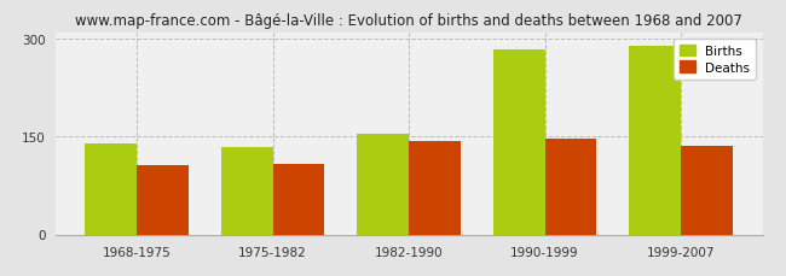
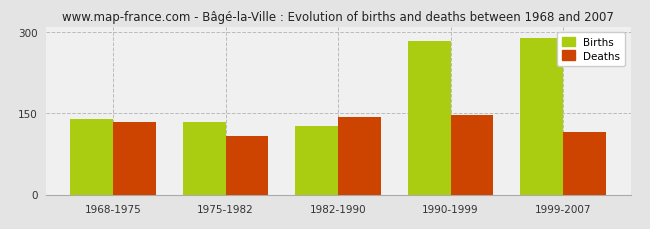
Deaths/1968-1975: 107 -> 134
Births/1982-1990: 155 -> 126
Deaths/1999-2007: 136 -> 116
